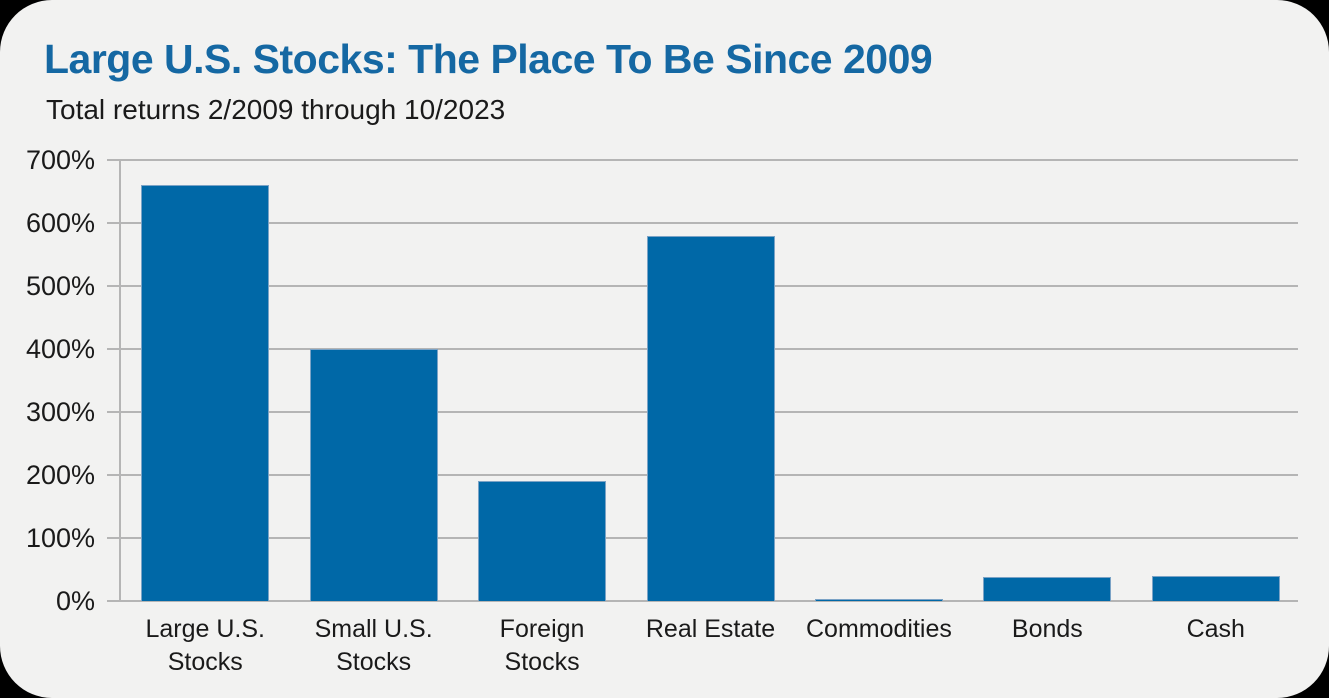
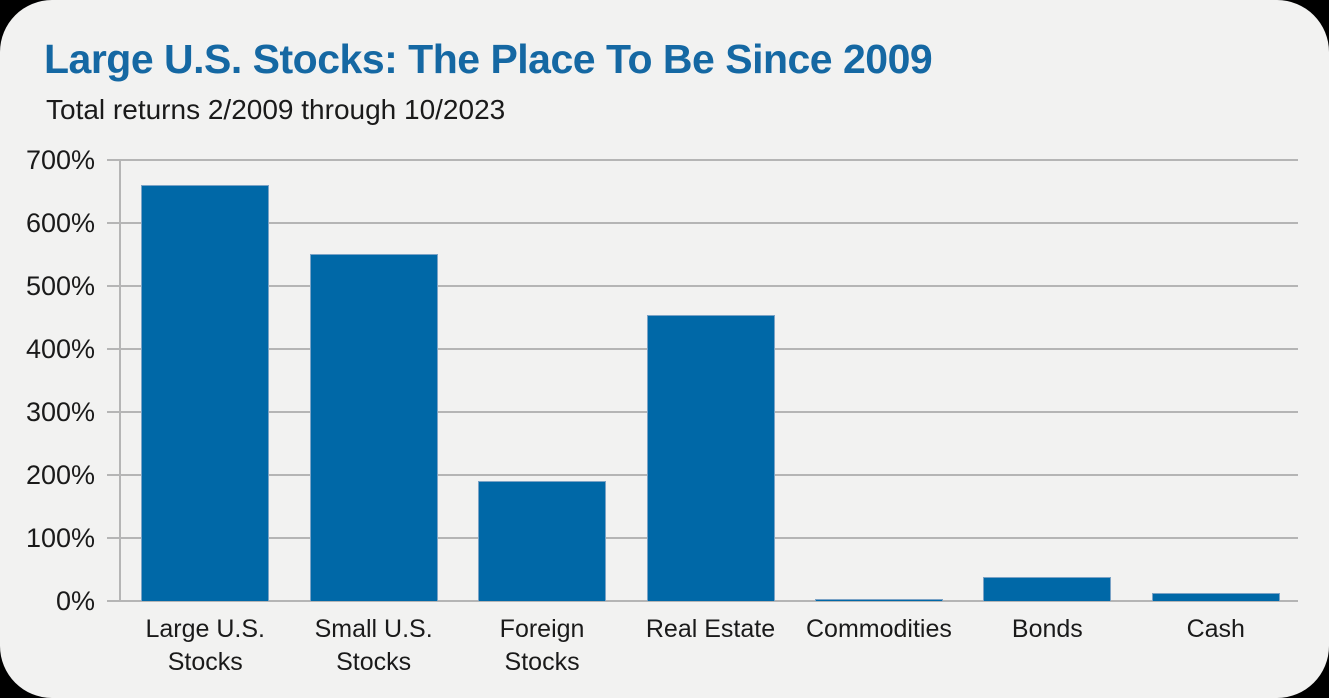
Small U.S. Stocks: 400% -> 550%
Real Estate: 580% -> 450%
Cash: 40% -> 10%
